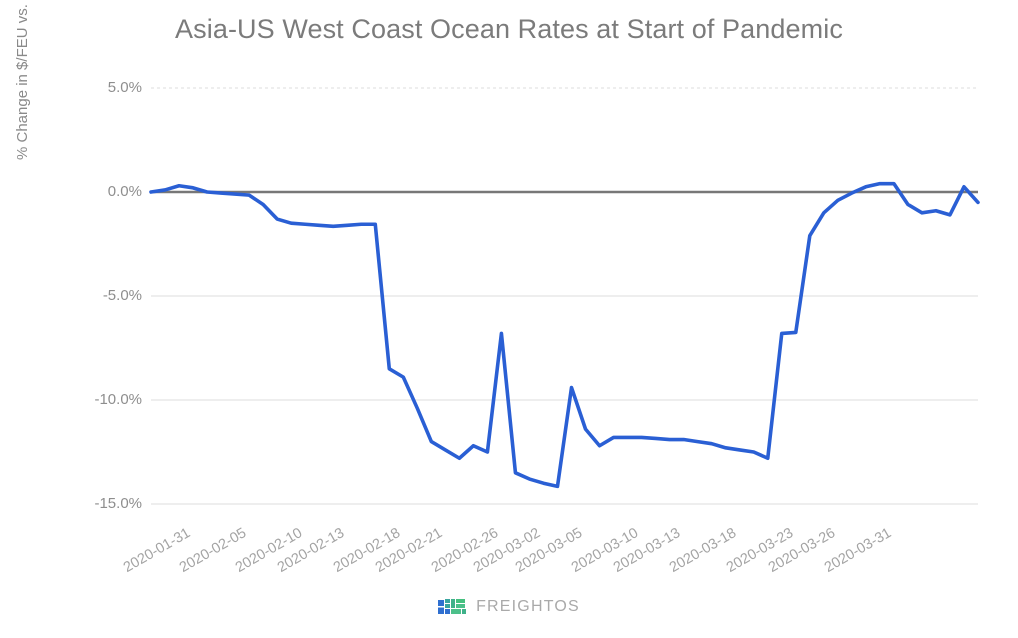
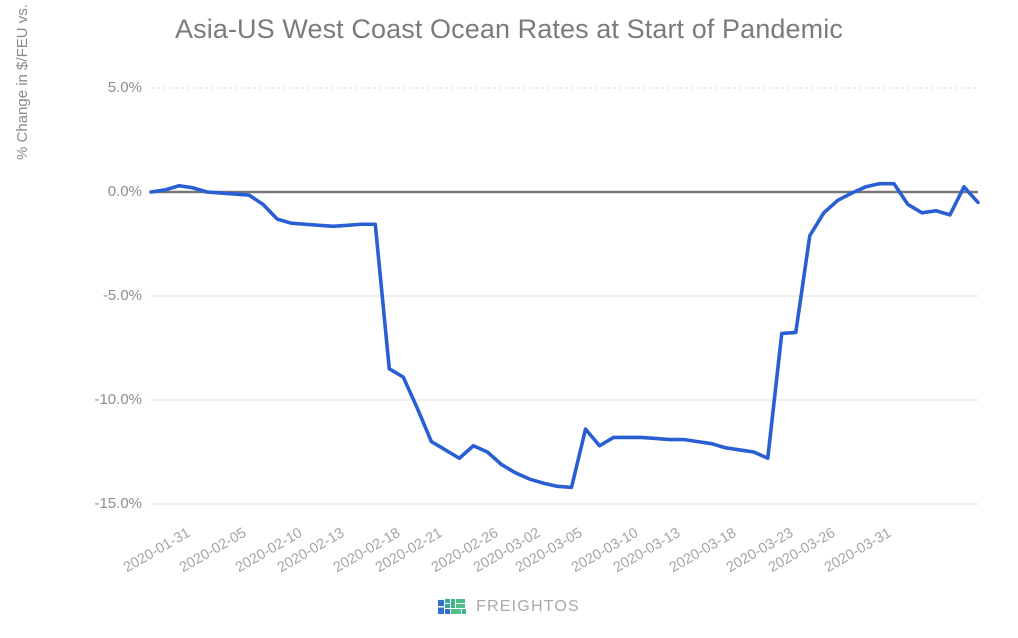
2020-02-26: -6.8% -> -13.1%
2020-03-02: -9.4% -> -14.2%
